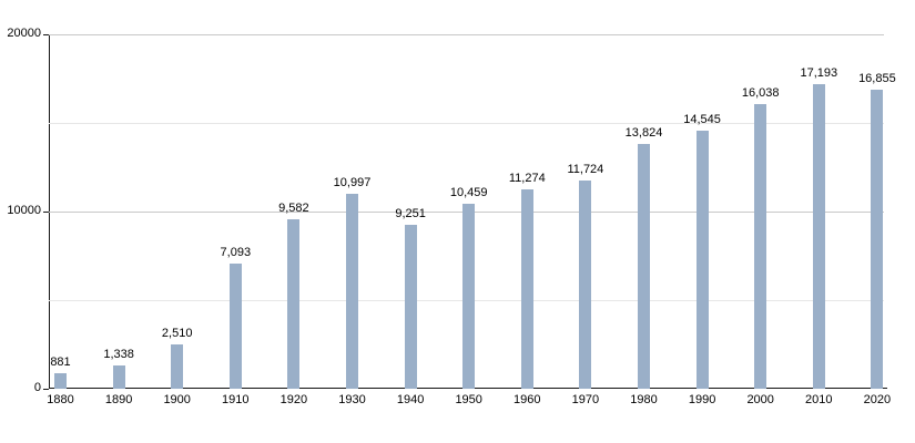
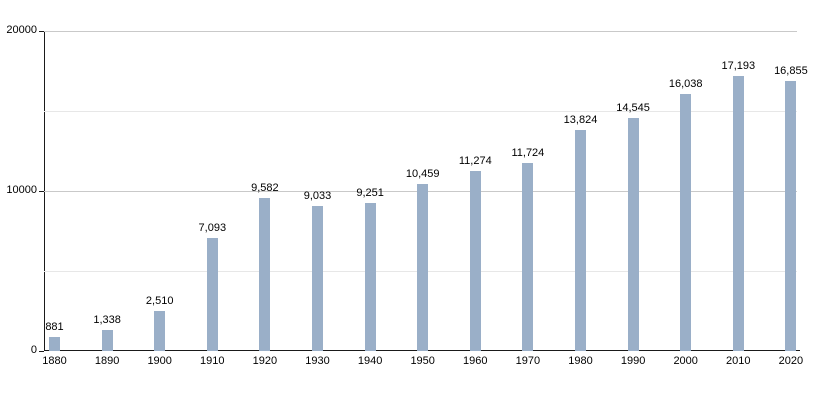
1930: 10,997 -> 9,033
